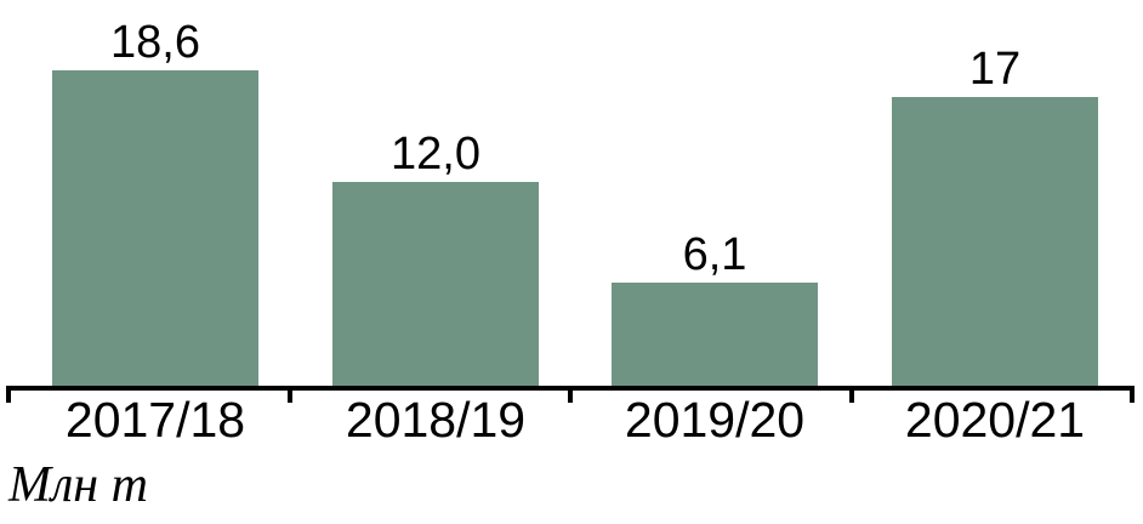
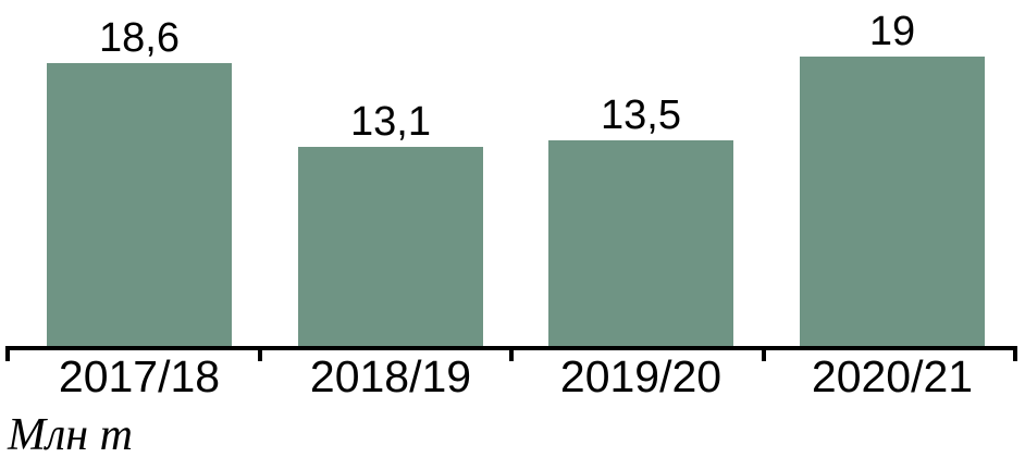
2018/19: 12,0 -> 13,1
2019/20: 6,1 -> 13,5
2020/21: 17 -> 19
